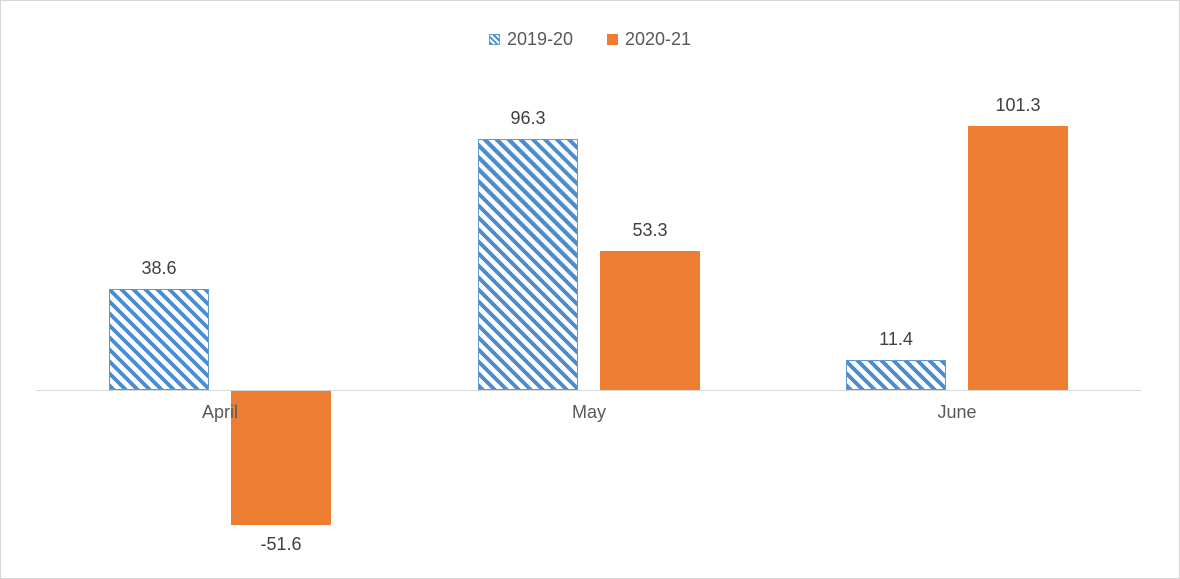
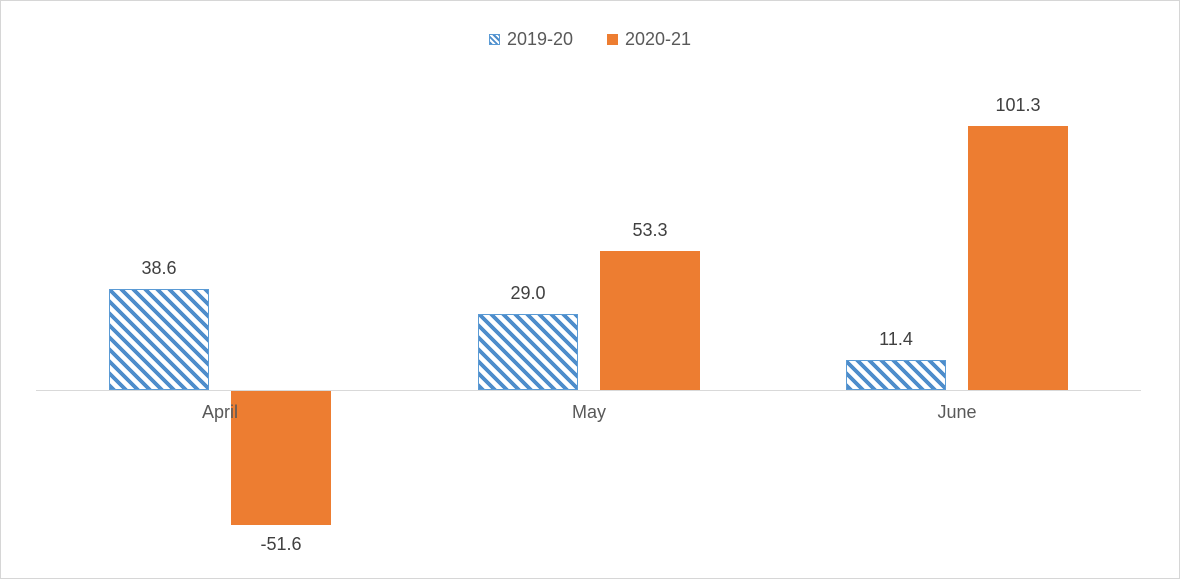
2019-20/May: 96.3 -> 29.0
